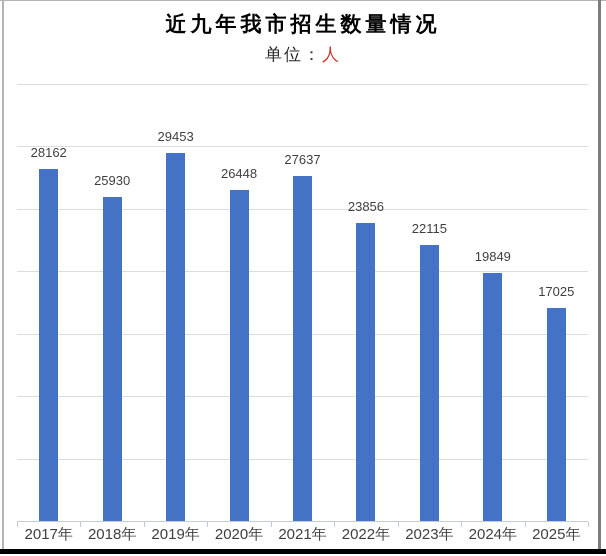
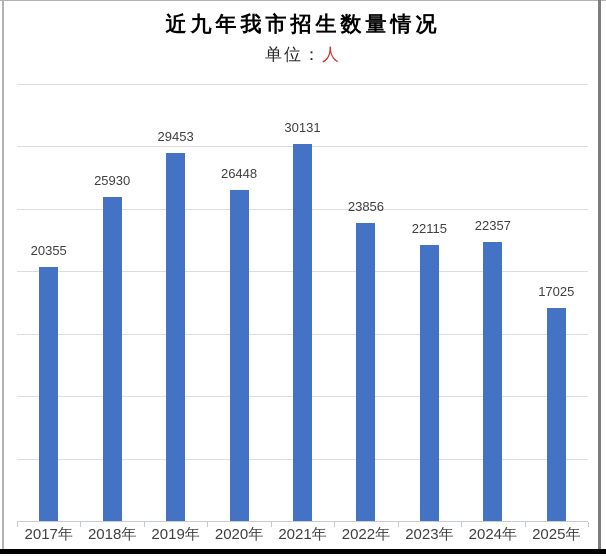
2017年: 28162 -> 20355
2021年: 27637 -> 30131
2024年: 19849 -> 22357
